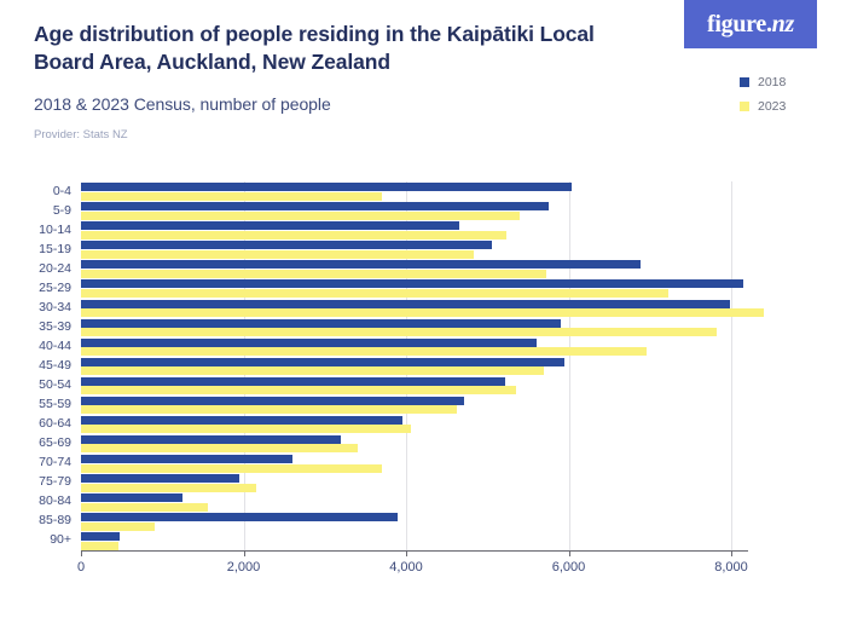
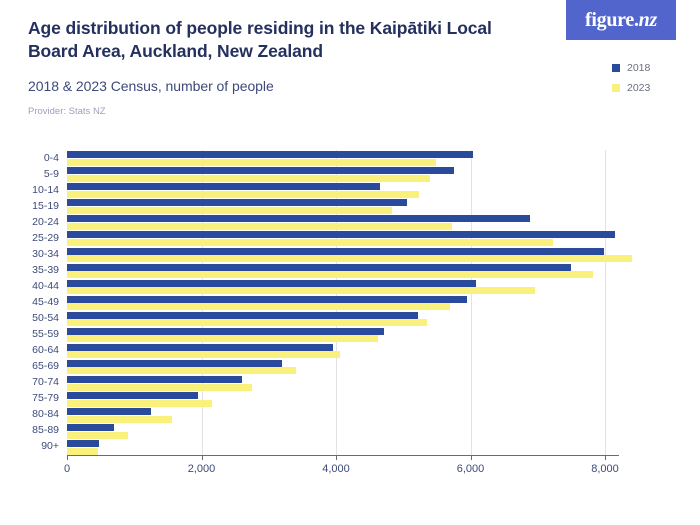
2023/0-4: 3700 -> 5500
2018/35-39: 5900 -> 7500
2018/40-44: 5600 -> 6100
2023/70-74: 3700 -> 2800
2018/85-89: 3900 -> 700
